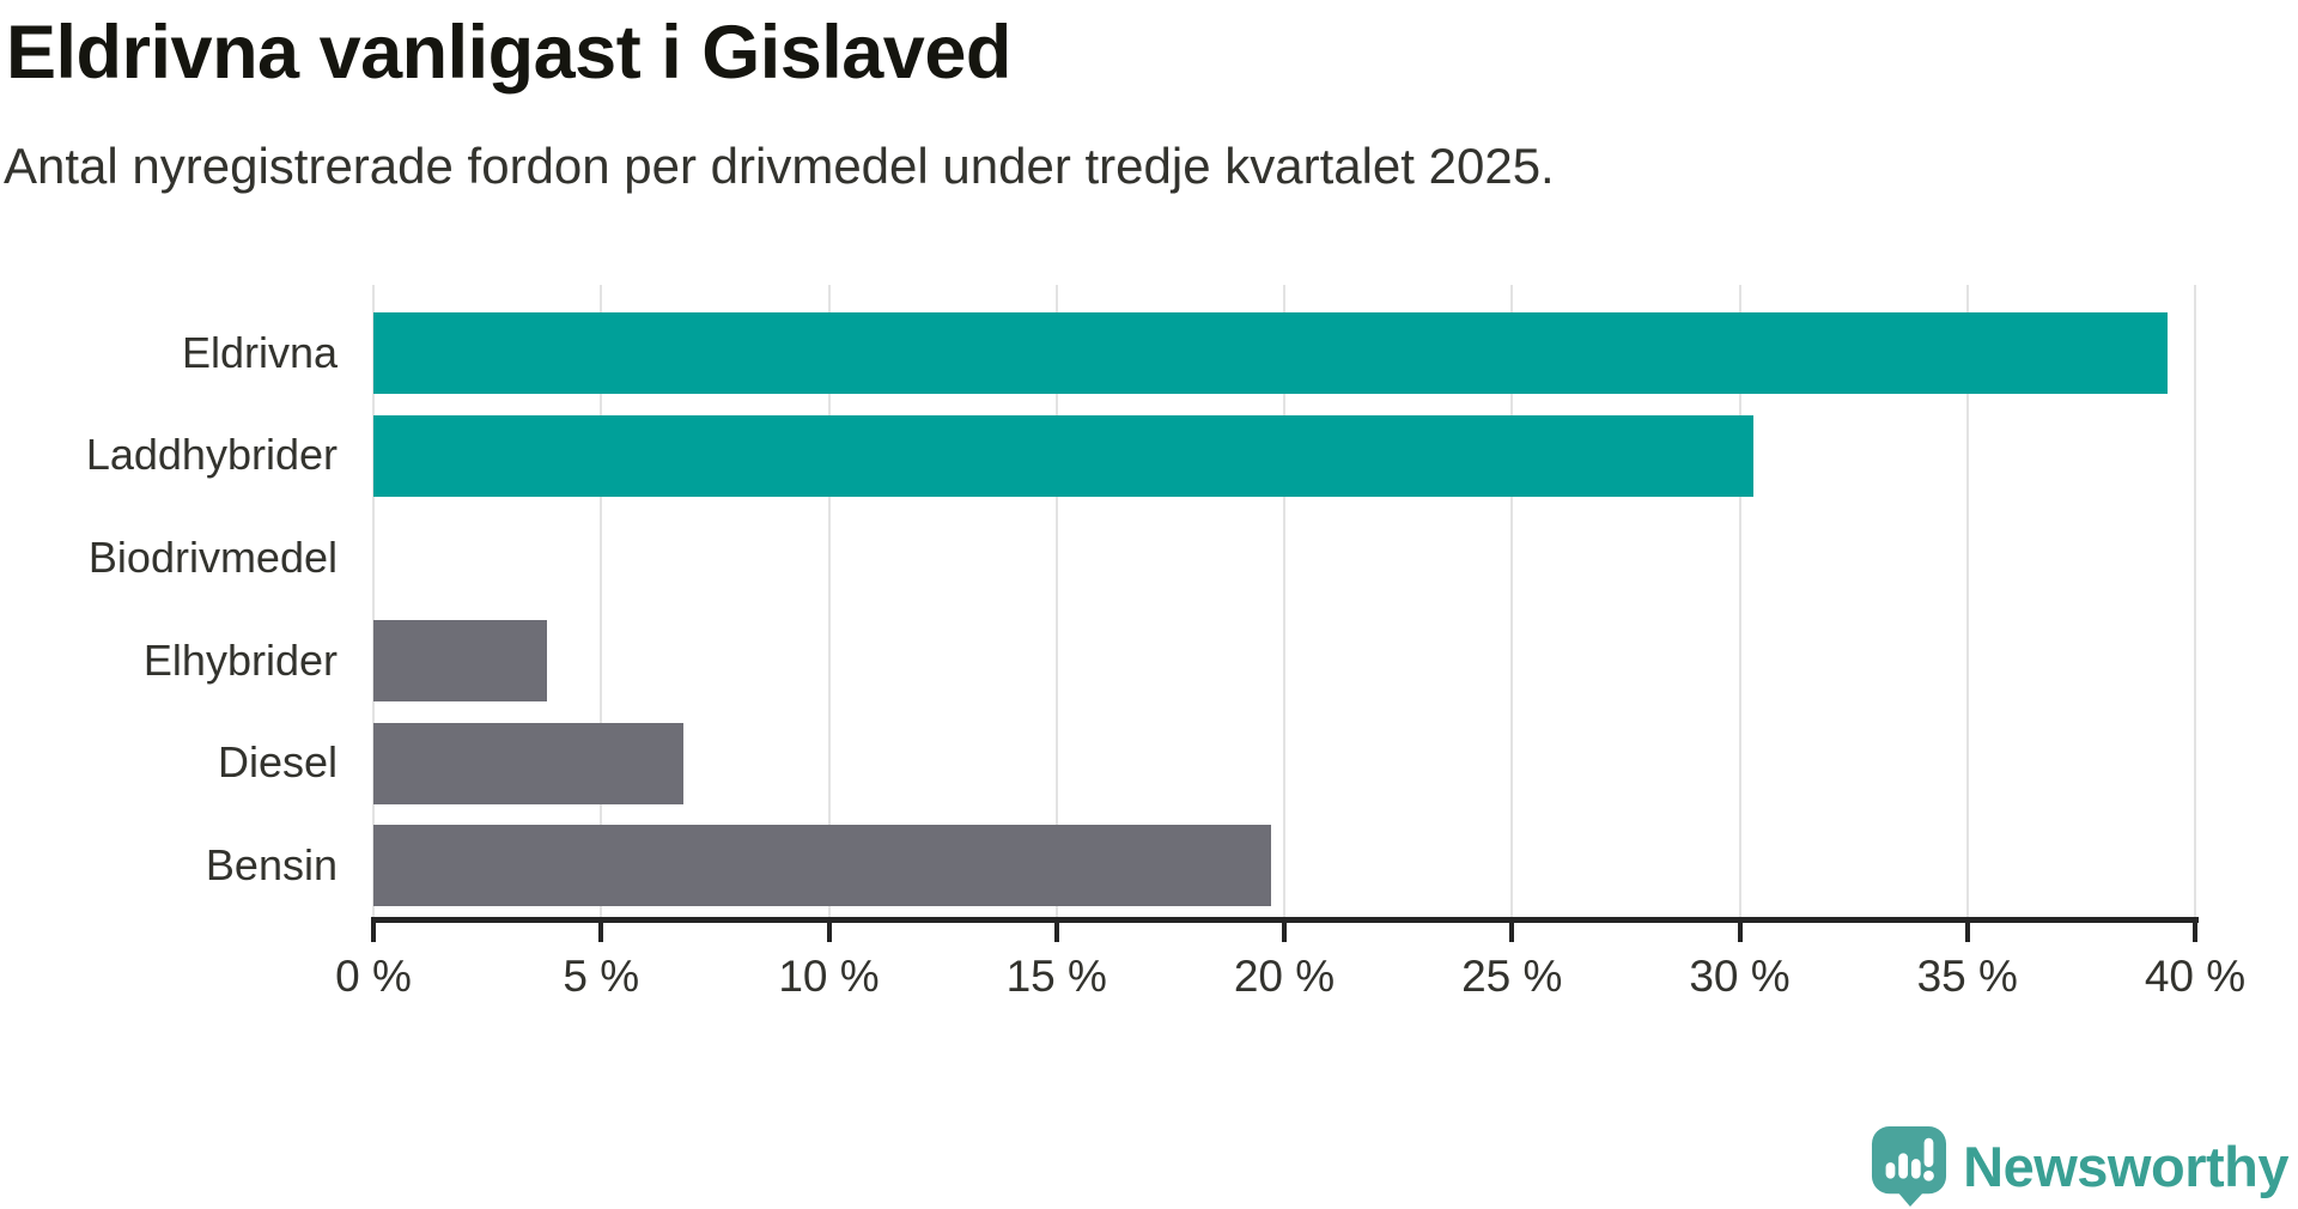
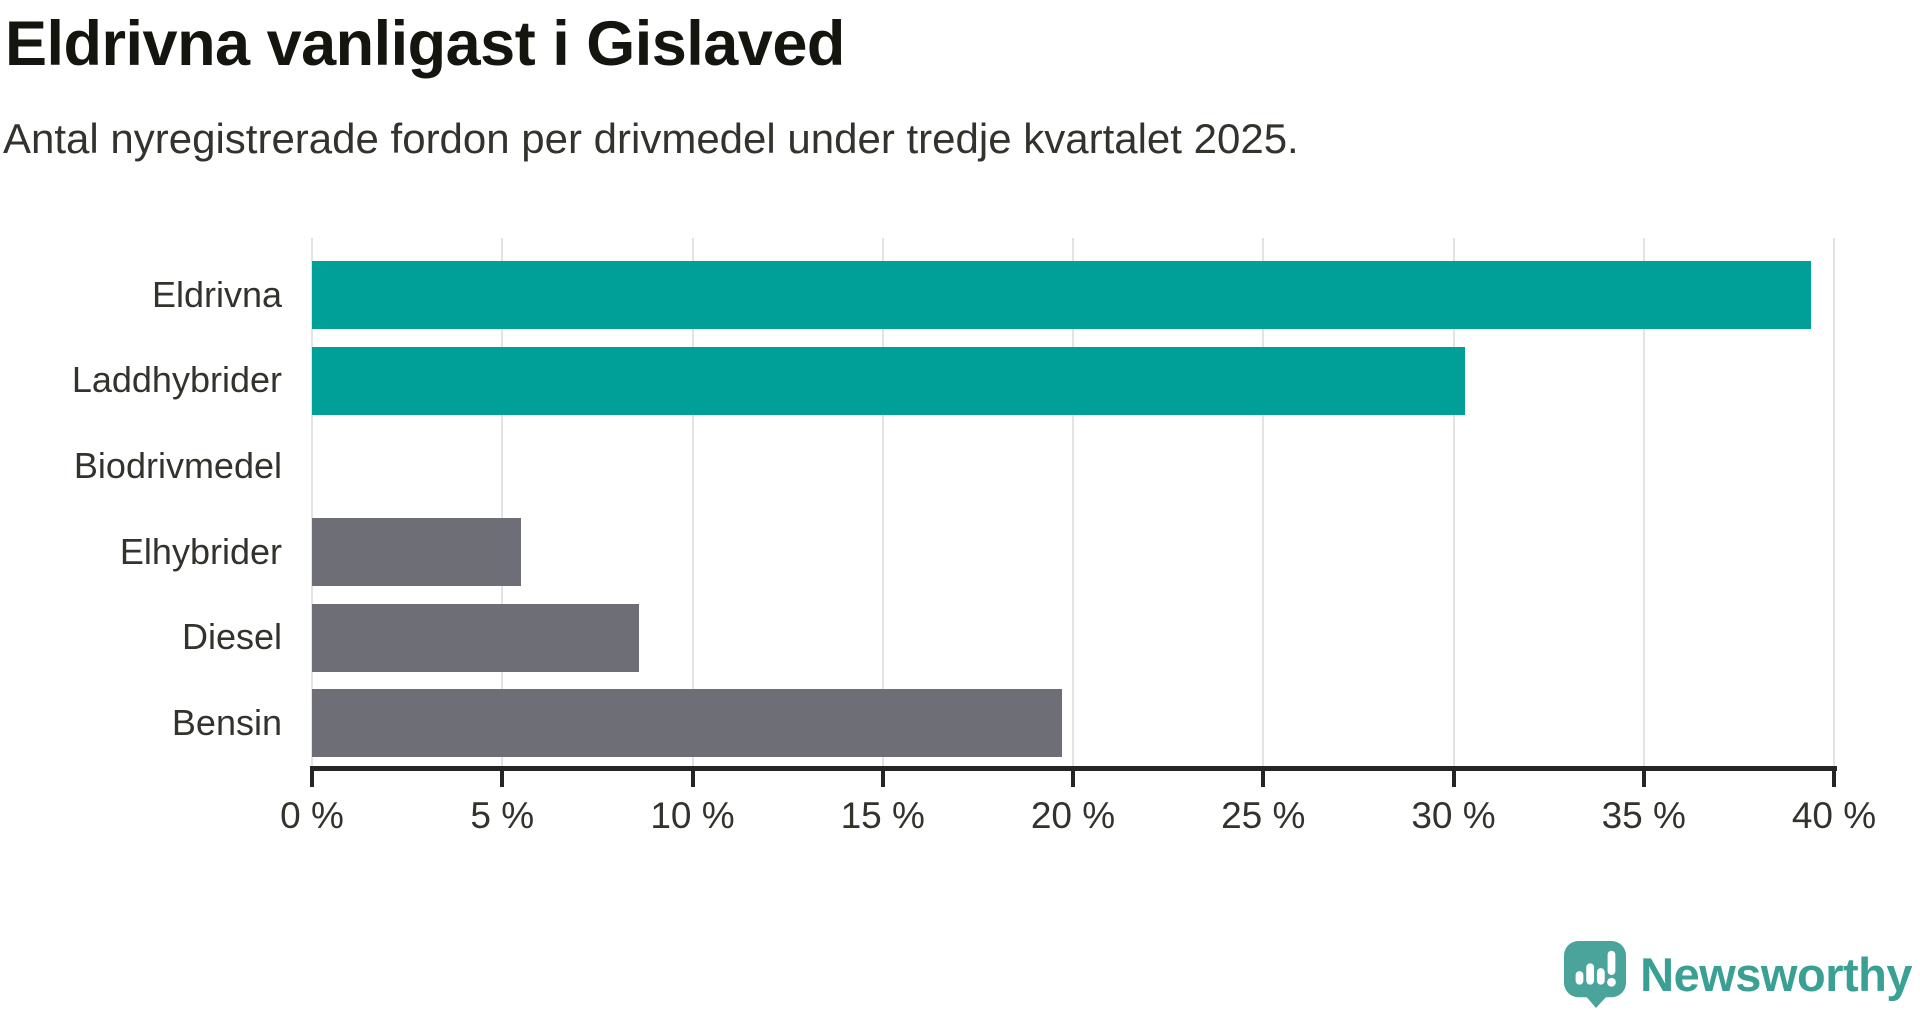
Elhybrider: 3.8% -> 5.5%
Diesel: 6.8% -> 8.6%
